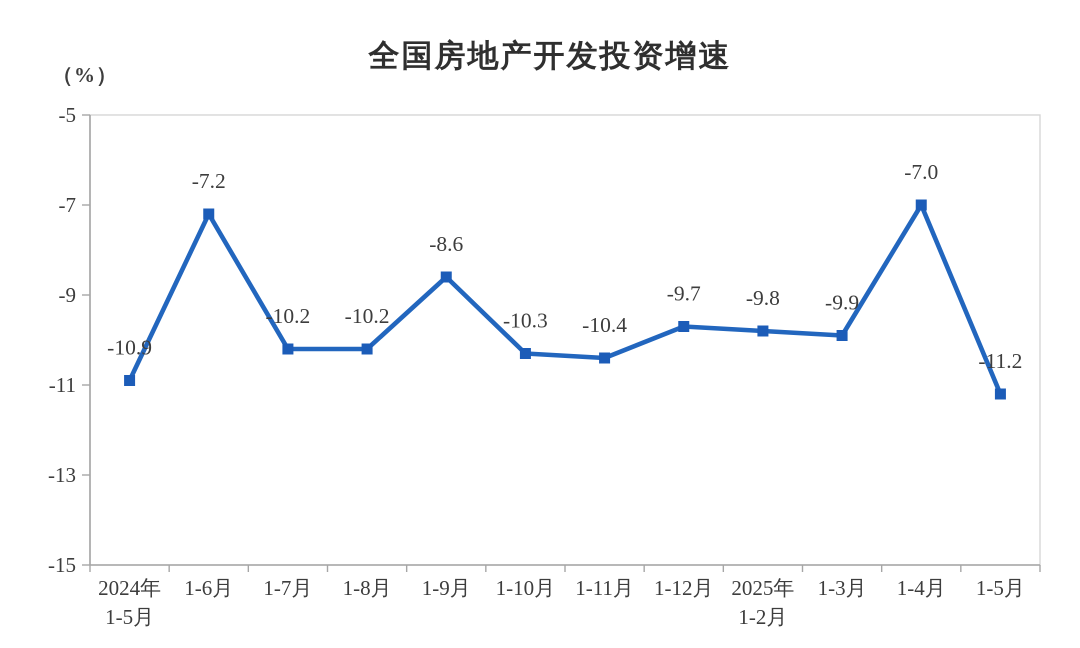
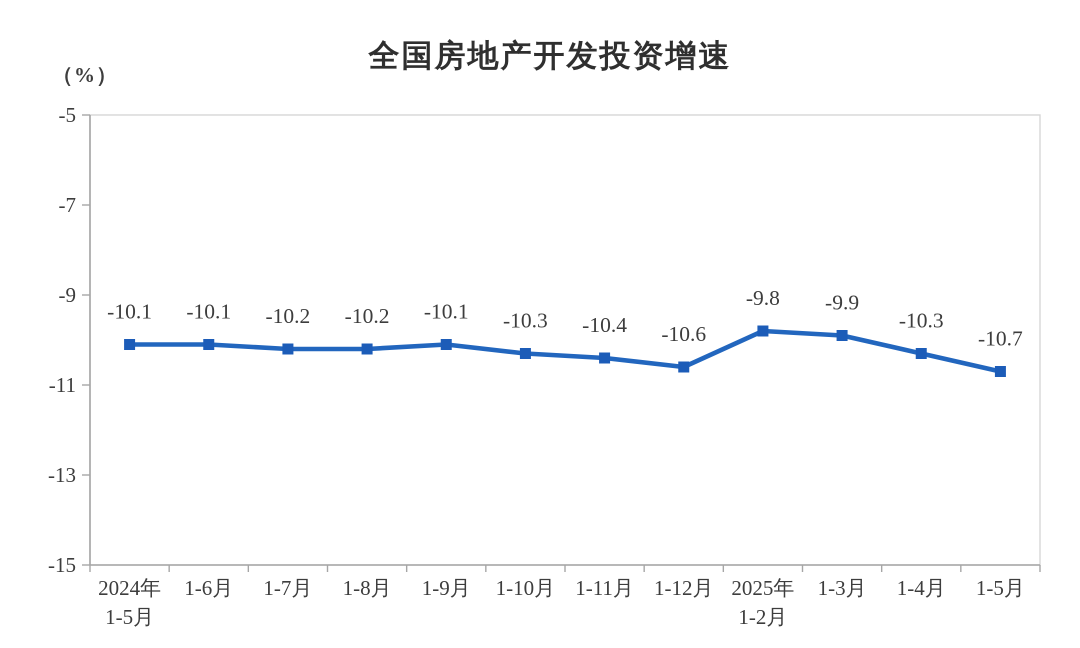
2024年 1-5月: -10.9 -> -10.1
1-6月: -7.2 -> -10.1
1-9月: -8.6 -> -10.1
1-12月: -9.7 -> -10.6
1-4月: -7.0 -> -10.3
1-5月: -11.2 -> -10.7
